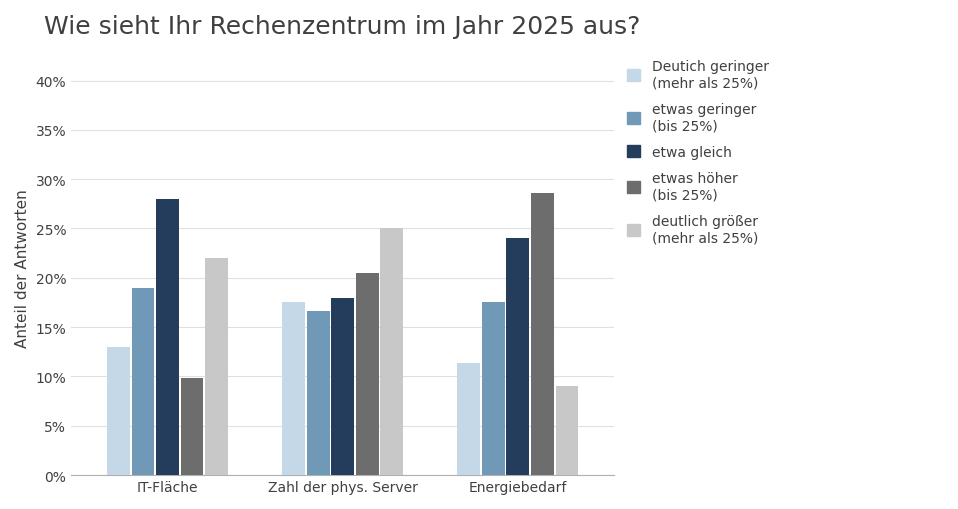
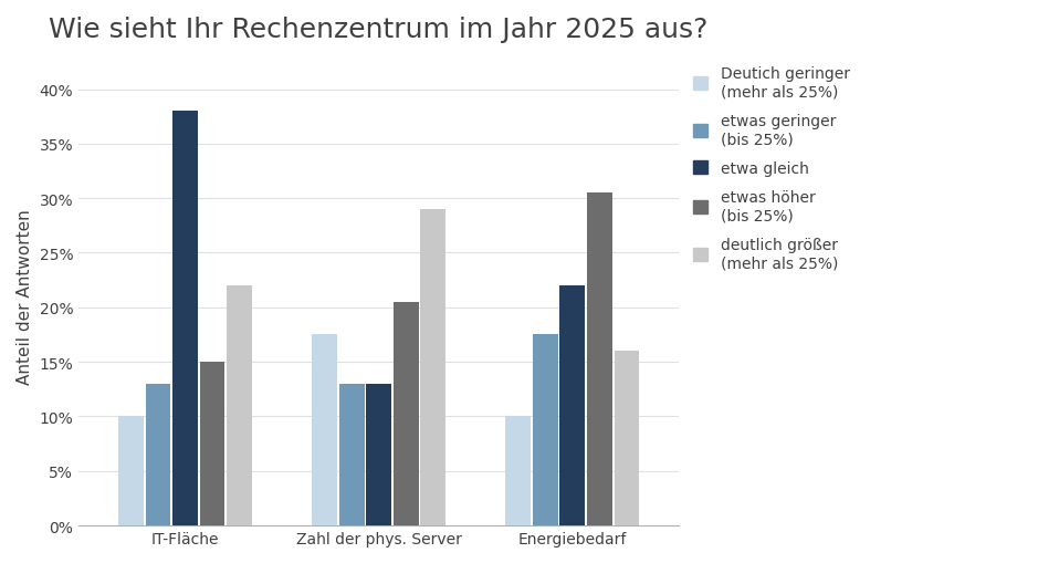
Deutich geringer (mehr als 25%)/IT-Fläche: 13.0% -> 10.0%
etwas geringer (bis 25%)/IT-Fläche: 19.0% -> 13.0%
etwa gleich/IT-Fläche: 28% -> 38%
etwas höher (bis 25%)/IT-Fläche: 9.8% -> 15.0%
etwas geringer (bis 25%)/Zahl der phys. Server: 16.6% -> 13.0%
etwa gleich/Zahl der phys. Server: 18% -> 13%
deutlich größer (mehr als 25%)/Zahl der phys. Server: 25% -> 29%
Deutich geringer (mehr als 25%)/Energiebedarf: 11.4% -> 10.0%
etwa gleich/Energiebedarf: 24% -> 22%
etwas höher (bis 25%)/Energiebedarf: 28.6% -> 30.5%
deutlich größer (mehr als 25%)/Energiebedarf: 9% -> 16%
